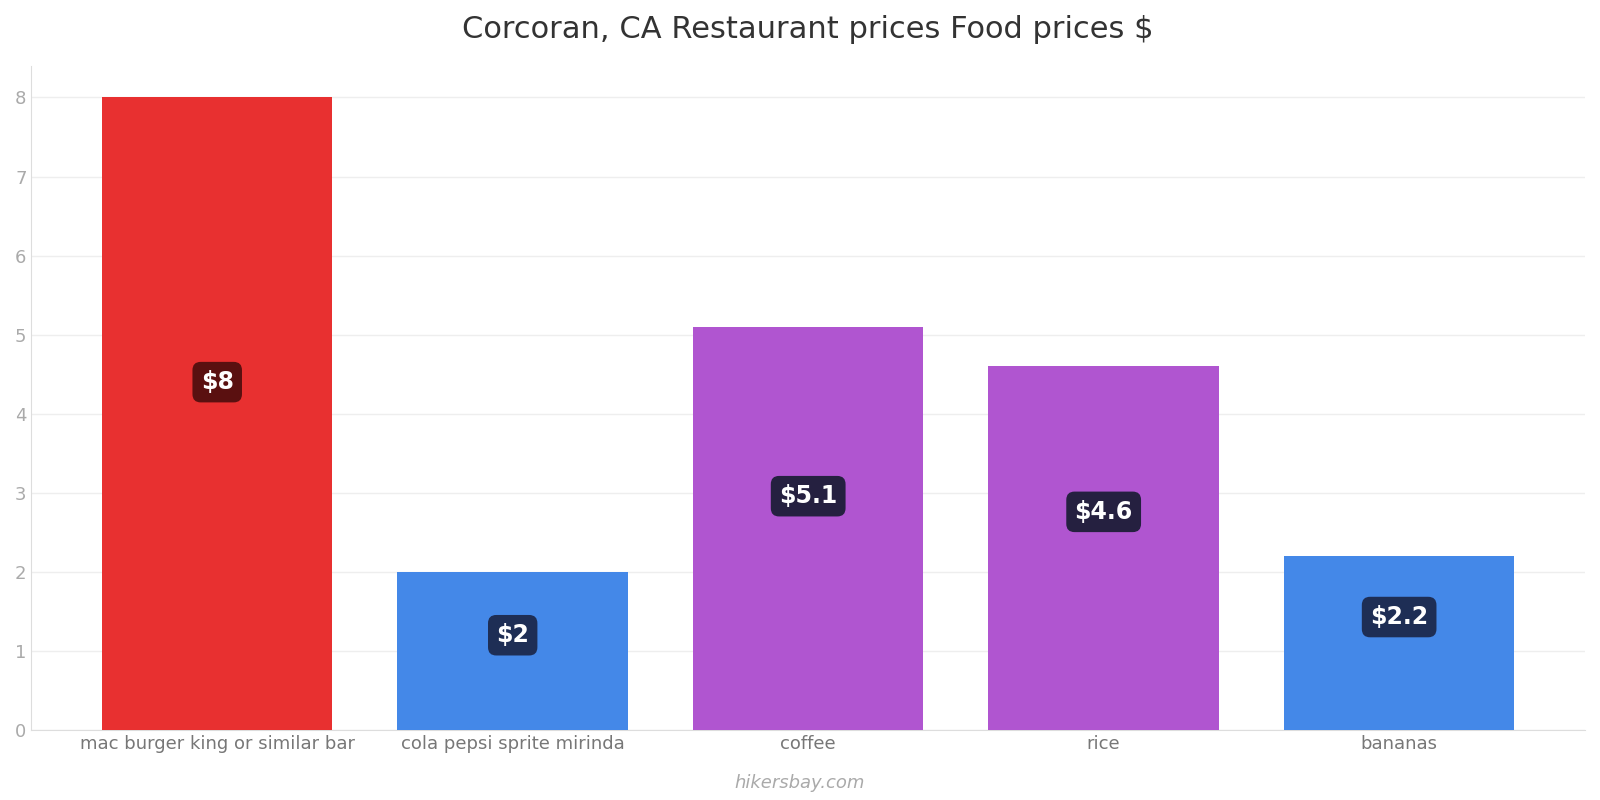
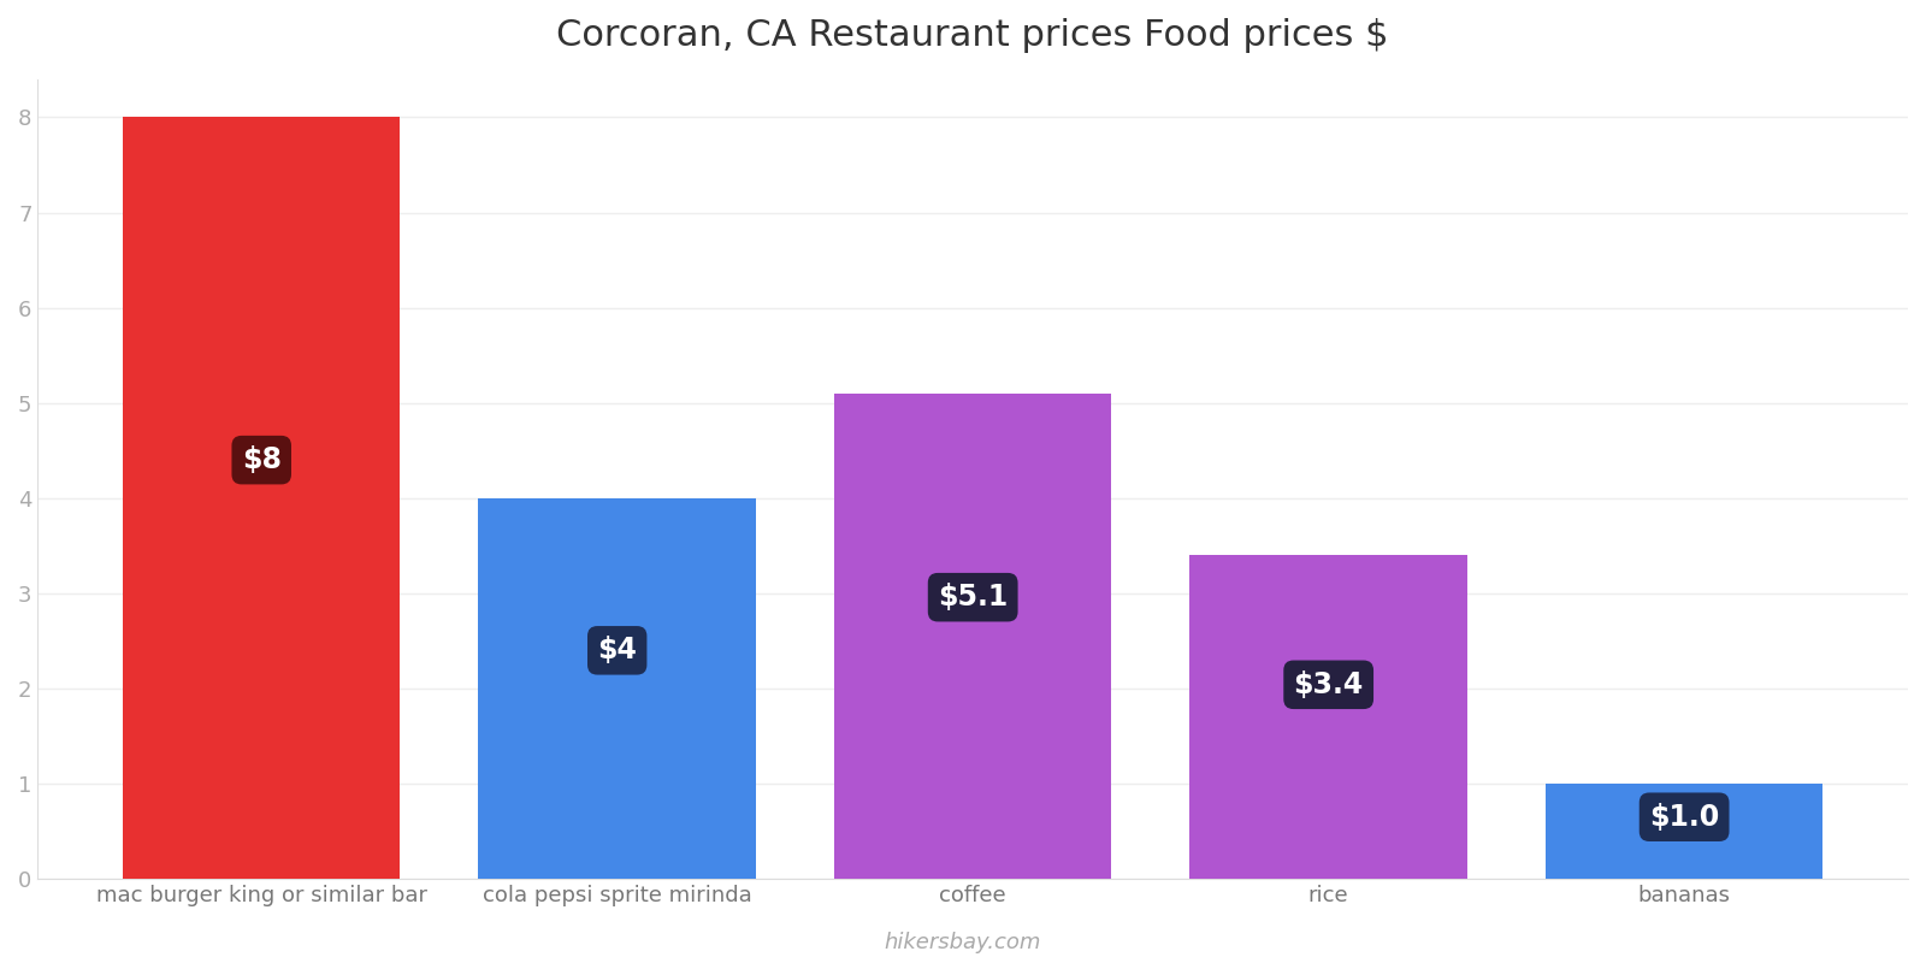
cola pepsi sprite mirinda: $2 -> $4
rice: $4.6 -> $3.4
bananas: $2.2 -> $1.0
